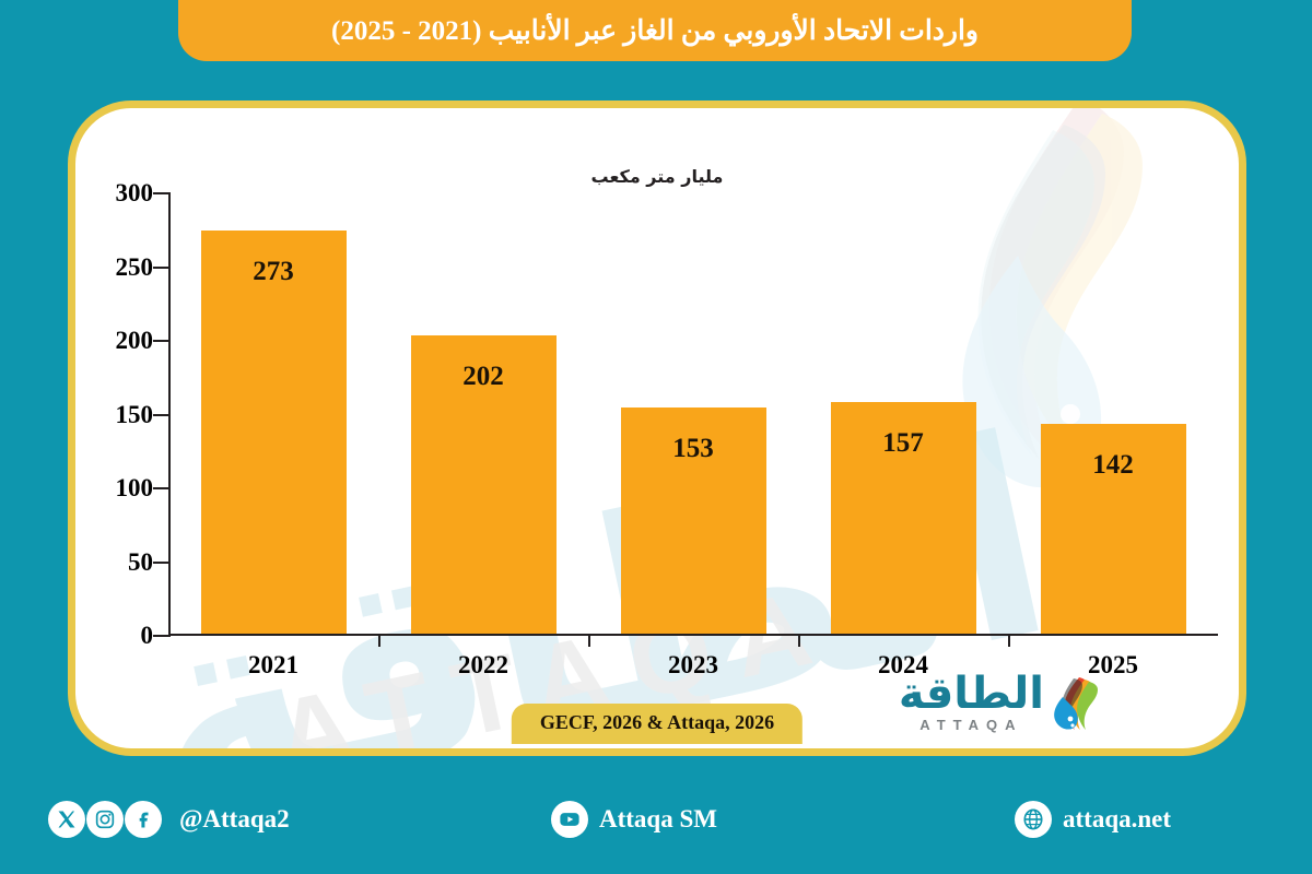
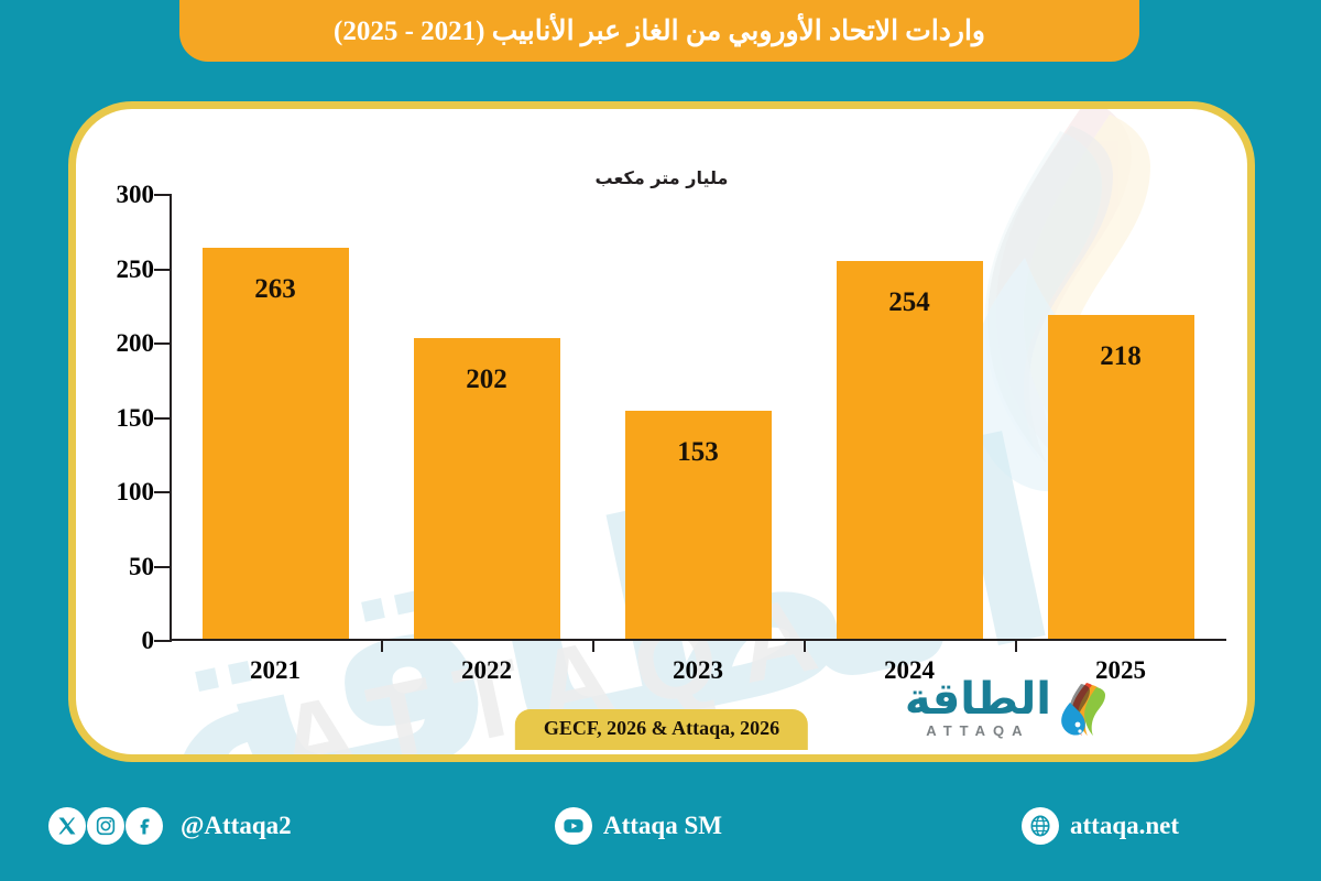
2021: 273 -> 263
2024: 157 -> 254
2025: 142 -> 218
